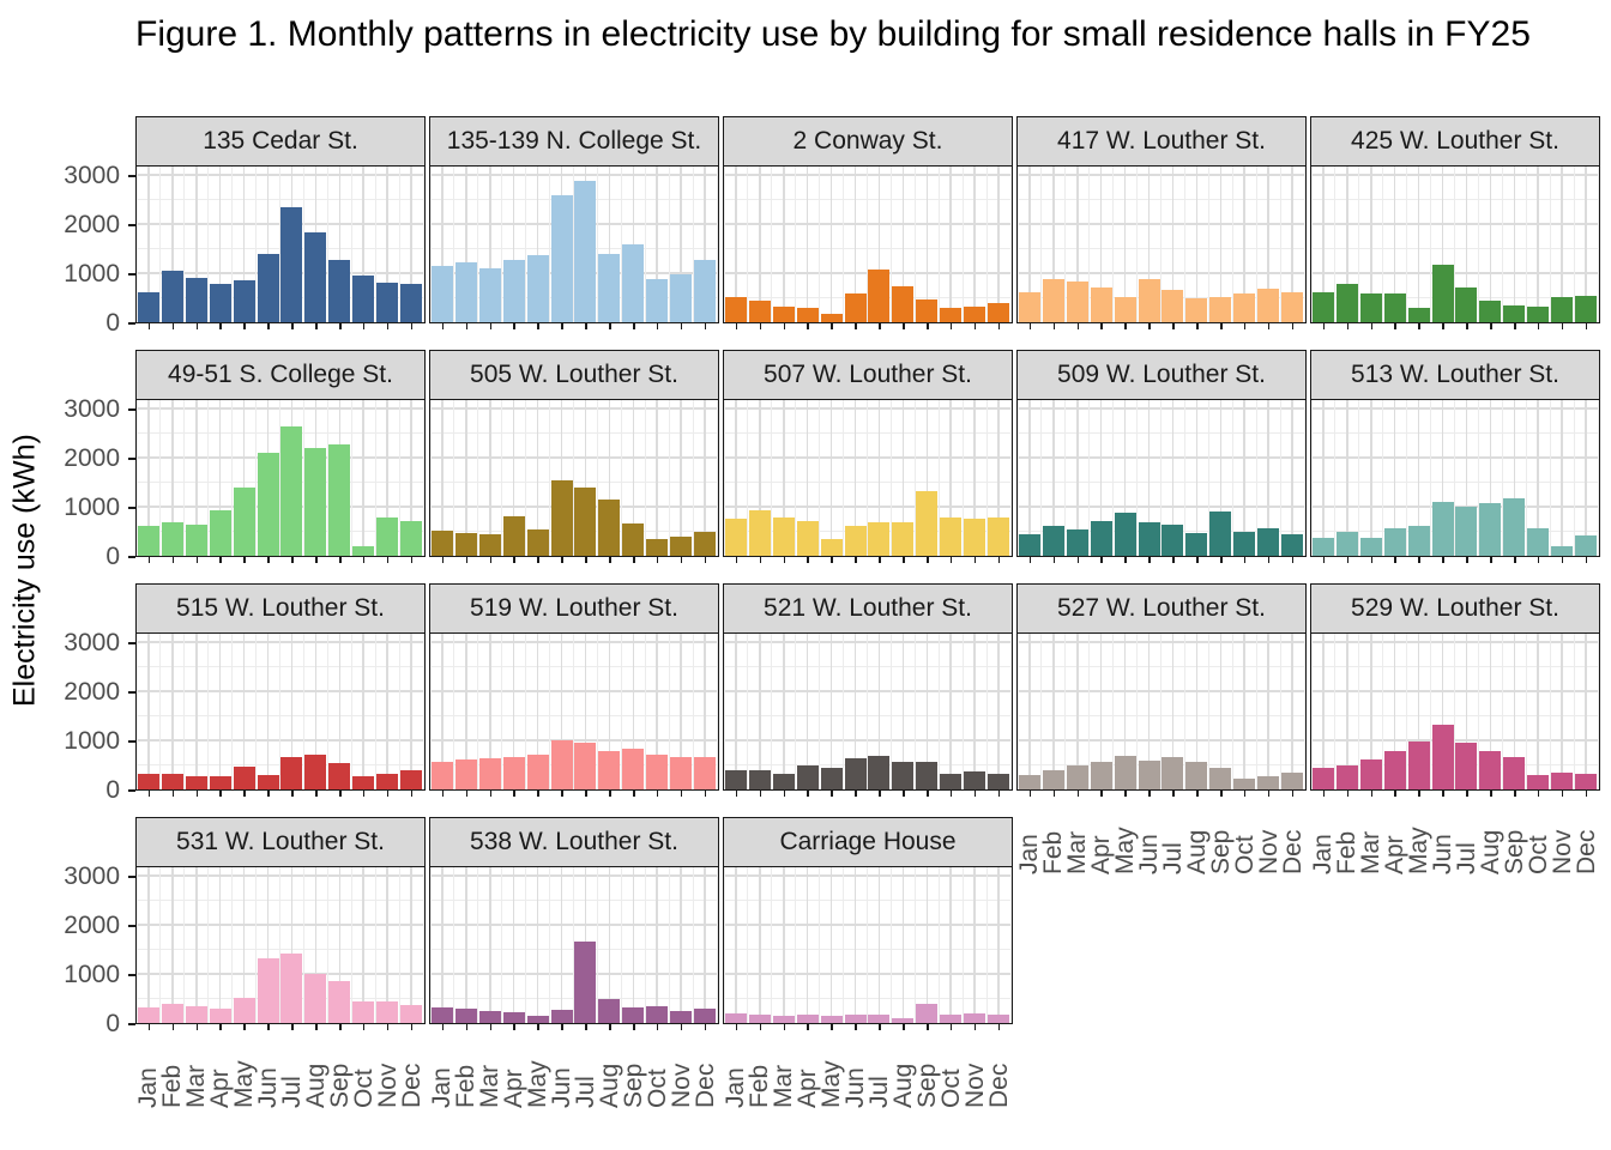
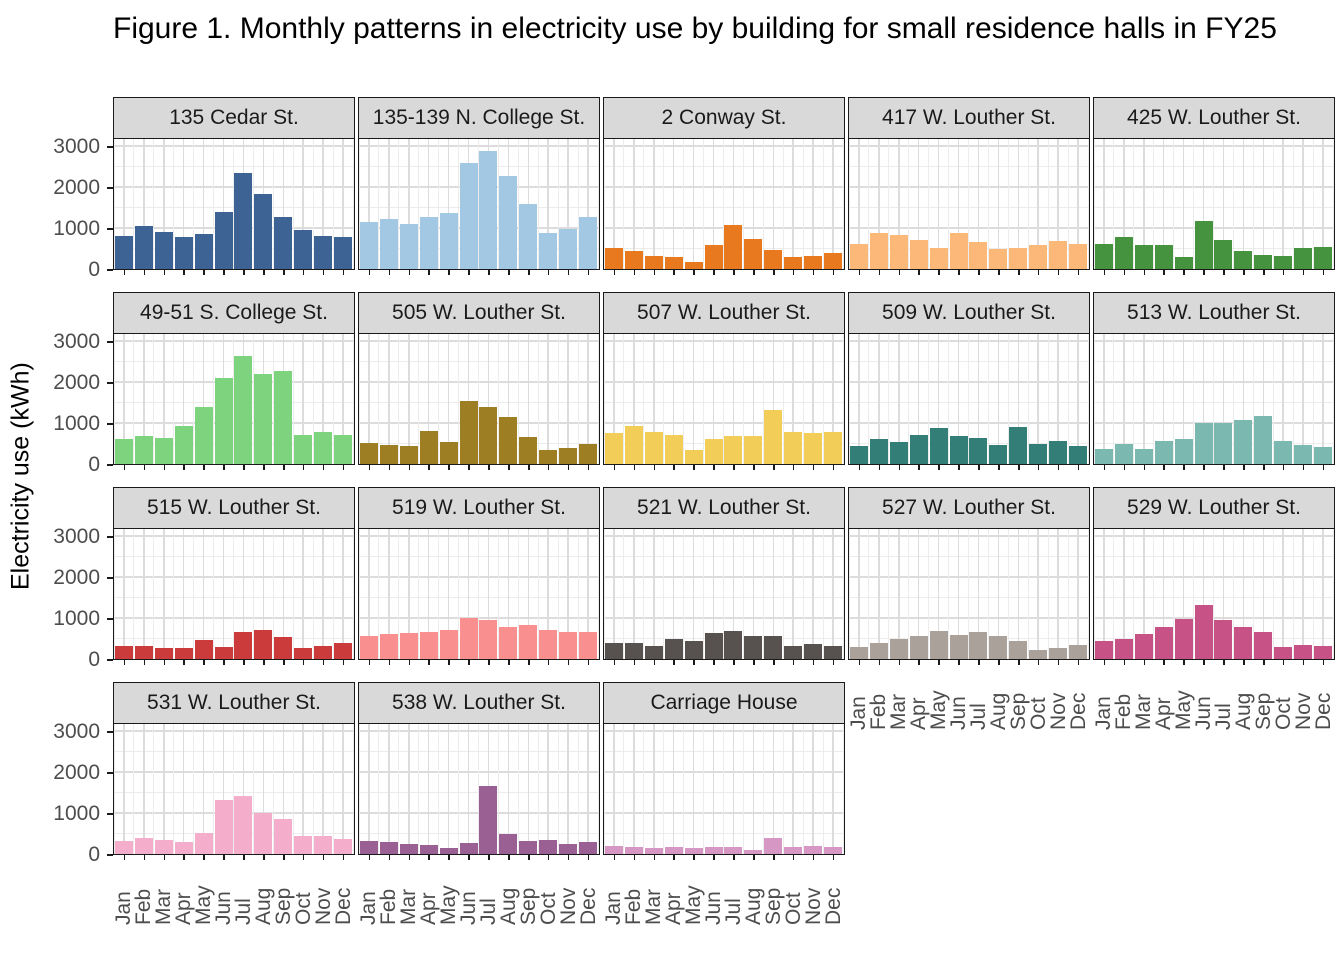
135 Cedar St./Jan: 600 -> 800
513 W. Louther St./Jun: 1100 -> 1000
135-139 N. College St./Aug: 1400 -> 2300
49-51 S. College St./Oct: 200 -> 700
513 W. Louther St./Nov: 200 -> 500
